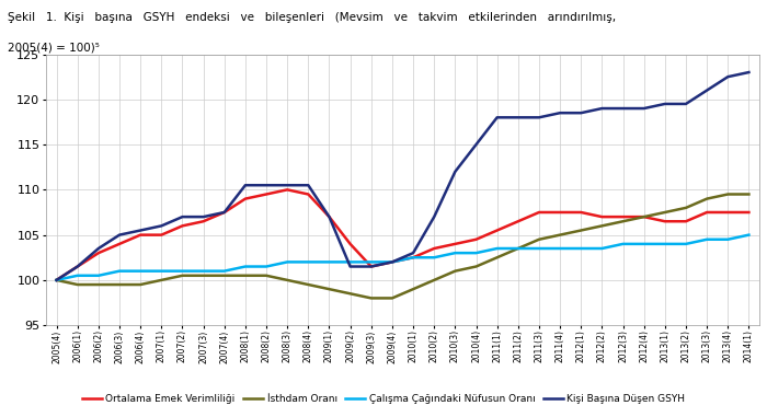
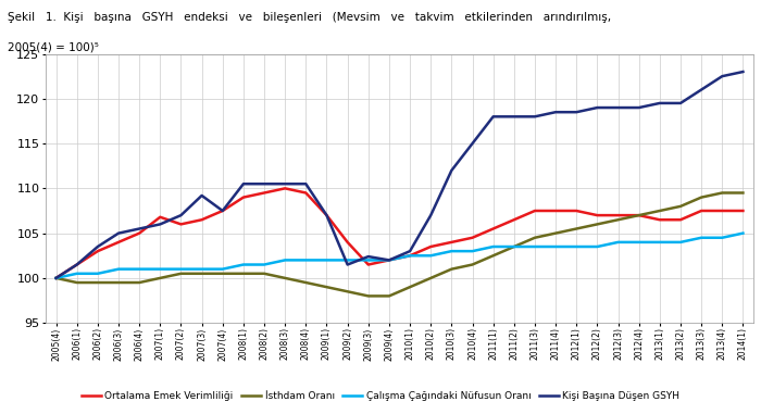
Ortalama Emek Verimliliği/2007(1): 105.0 -> 106.8
Kişi Başına Düşen GSYH/2007(3): 107.0 -> 109.2
Kişi Başına Düşen GSYH/2009(3): 101.5 -> 102.4
